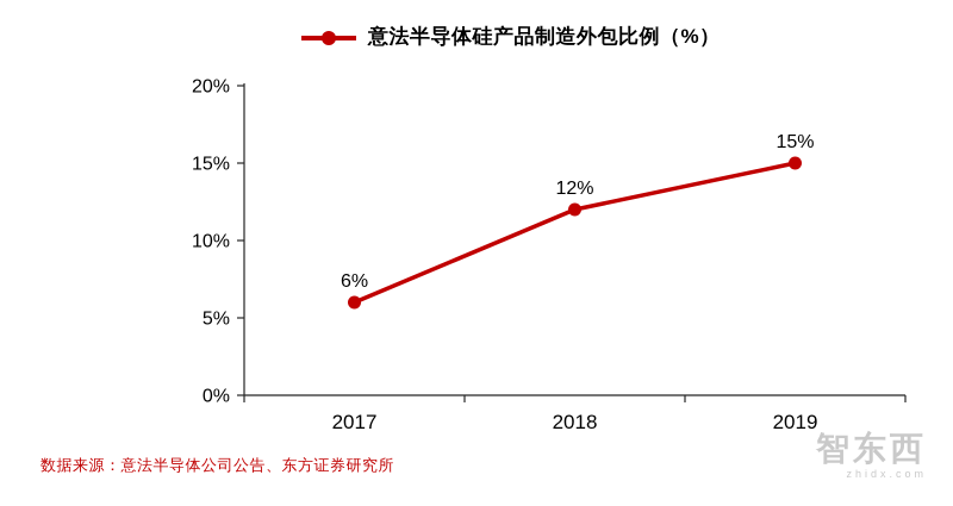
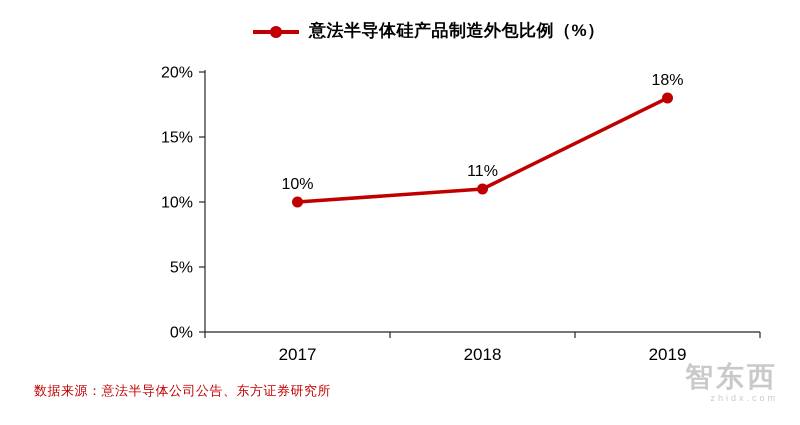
2017: 6% -> 10%
2018: 12% -> 11%
2019: 15% -> 18%
